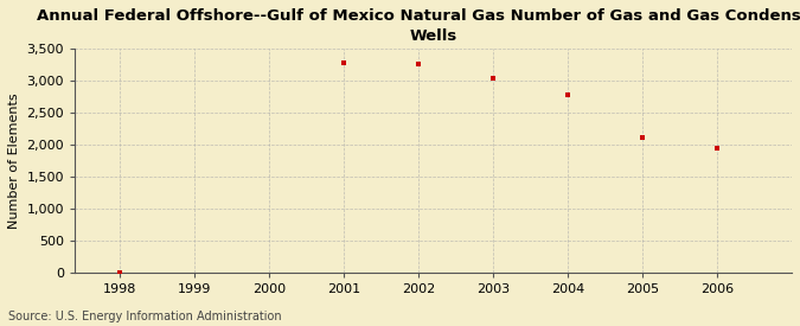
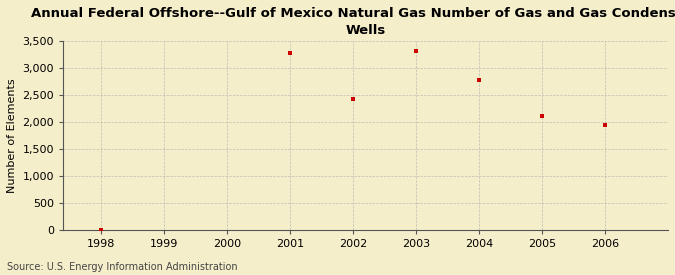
2002: 3,250 -> 2,420
2003: 3,040 -> 3,320
